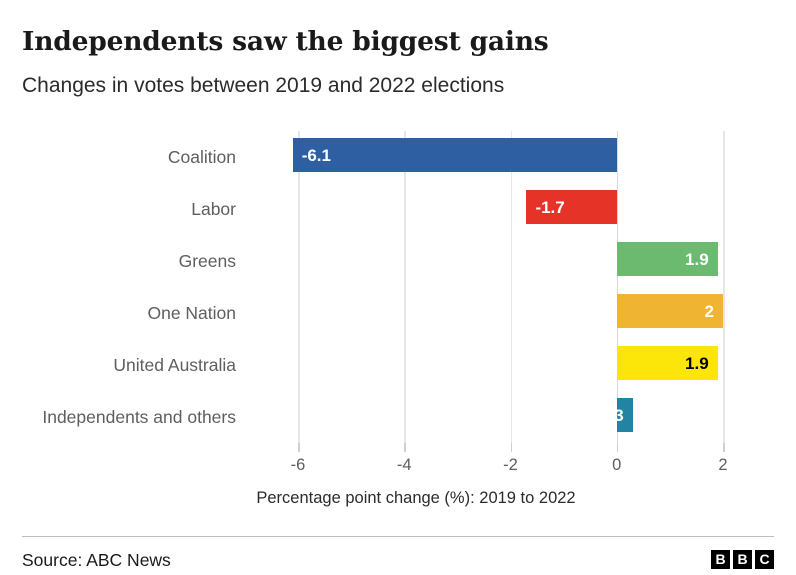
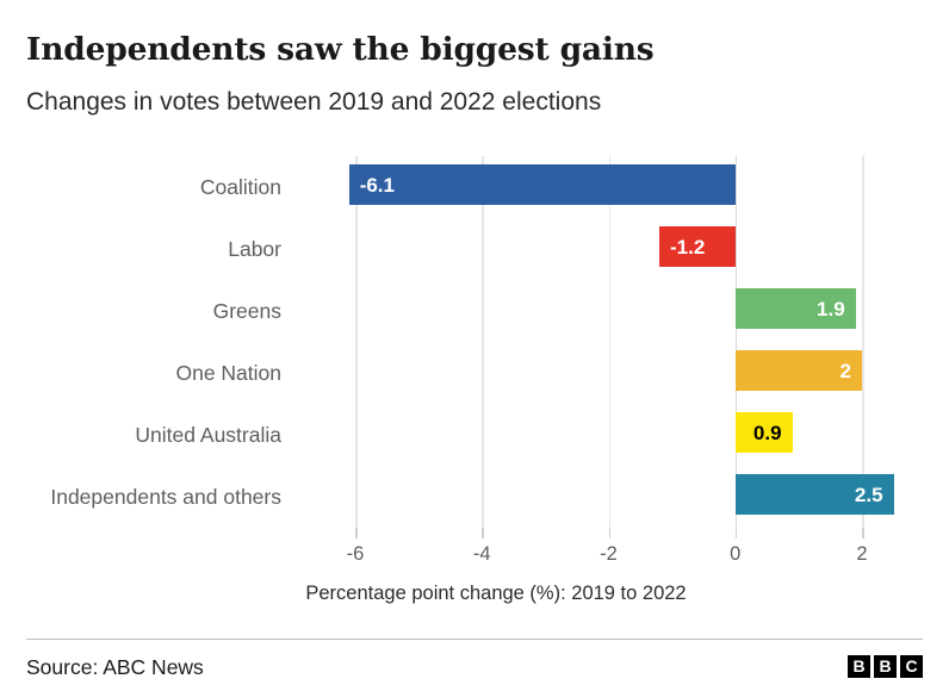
Labor: -1.7 -> -1.2
United Australia: 1.9 -> 0.9
Independents and others: 0.3 -> 2.5
